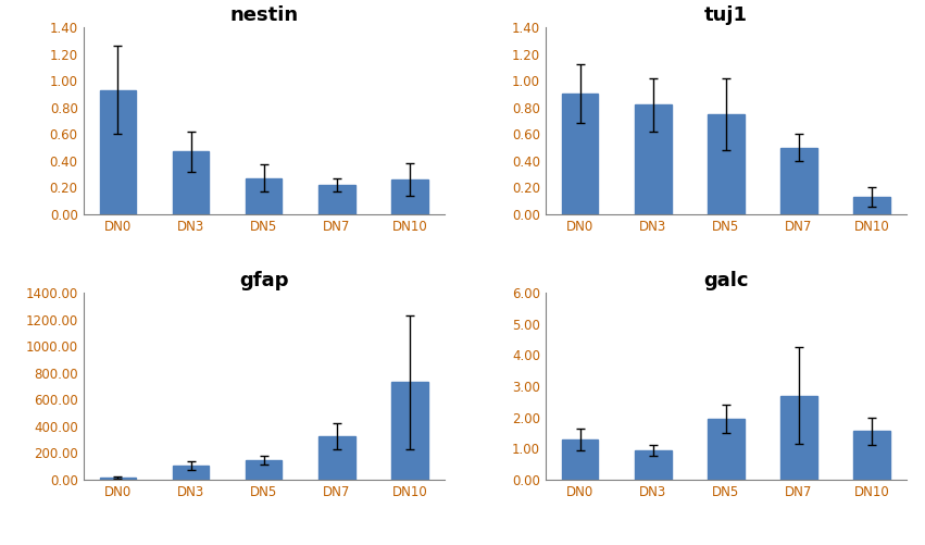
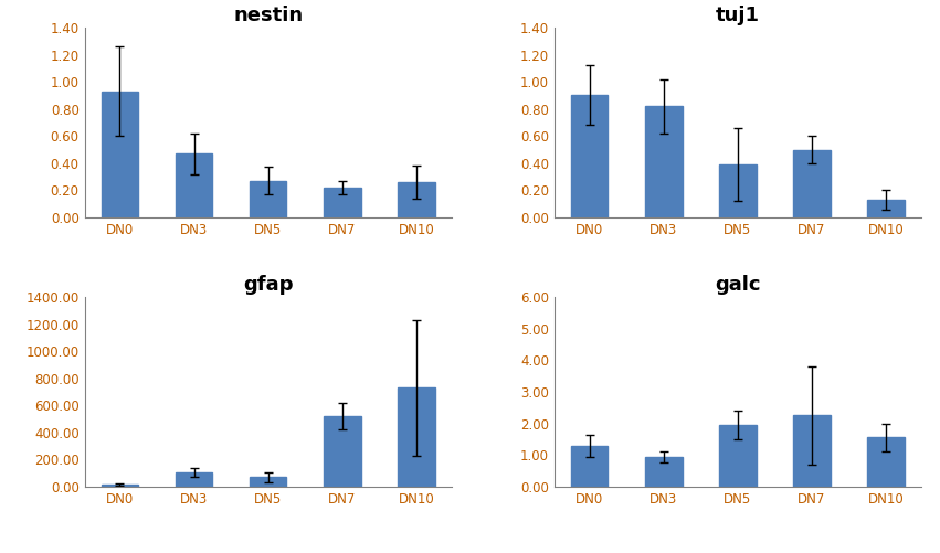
tuj1/DN5: 0.75 -> 0.39
gfap/DN5: 140 -> 70
gfap/DN7: 320 -> 520
galc/DN7: 2.70 -> 2.25
